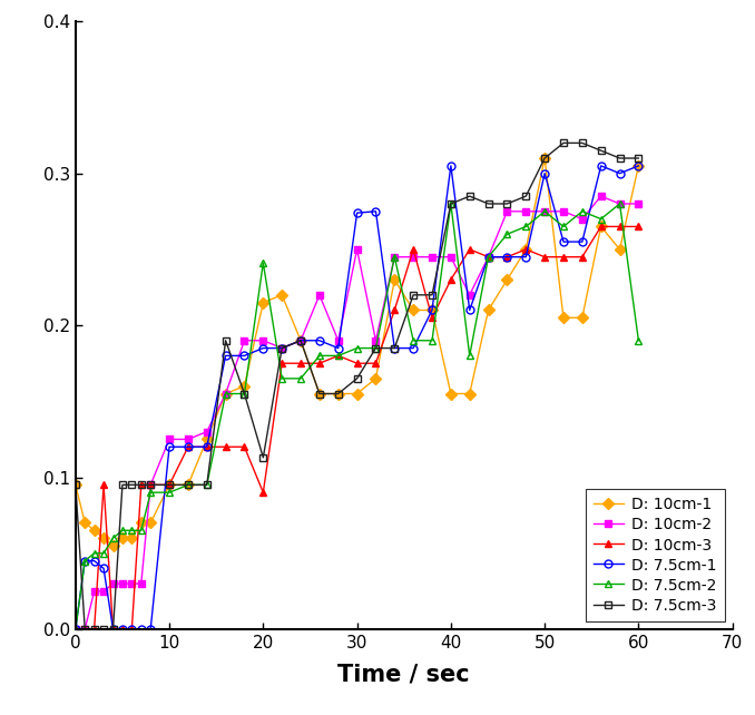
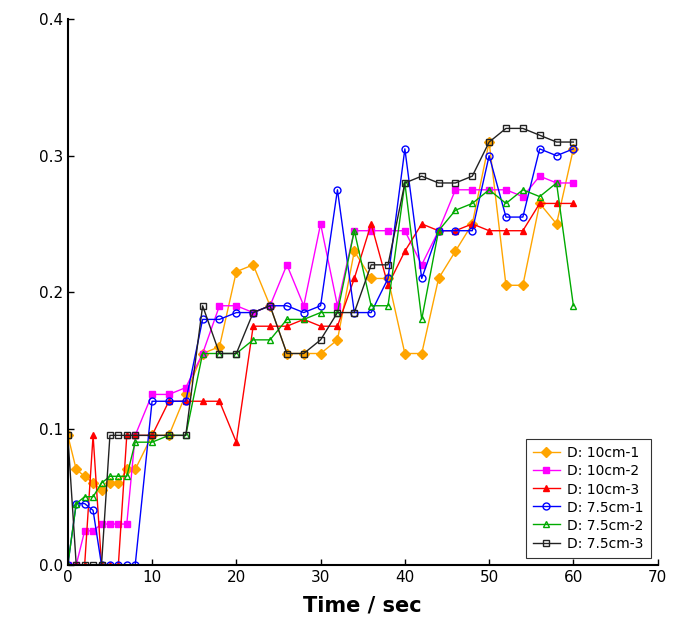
D: 7.5cm-2/20: 0.241 -> 0.155
D: 7.5cm-3/20: 0.113 -> 0.155
D: 7.5cm-1/30: 0.274 -> 0.190
